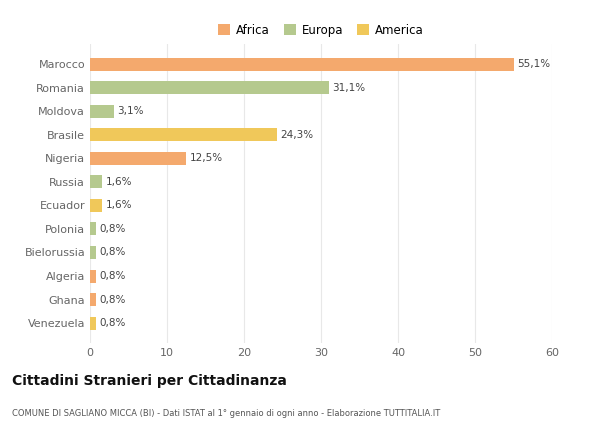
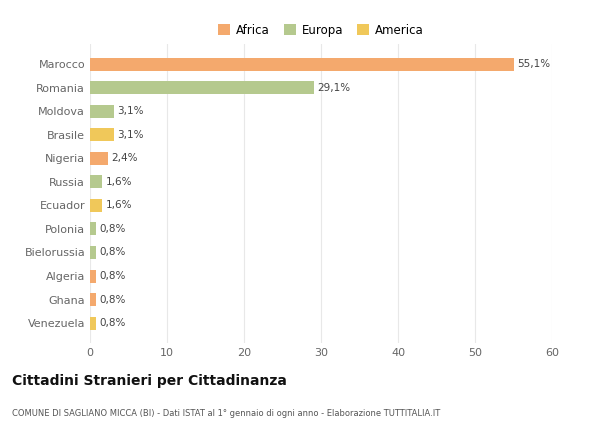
Romania: 31,1% -> 29,1%
Brasile: 24,3% -> 3,1%
Nigeria: 12,5% -> 2,4%
